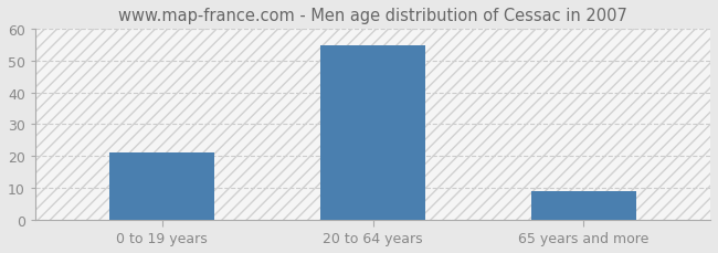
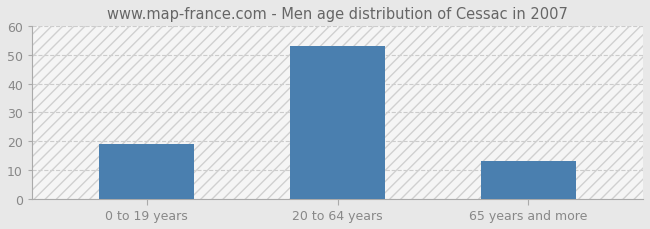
0 to 19 years: 21 -> 19
20 to 64 years: 55 -> 53
65 years and more: 9 -> 13
